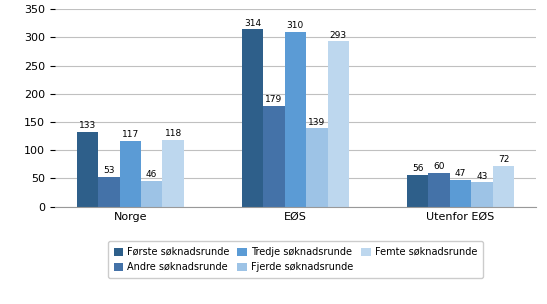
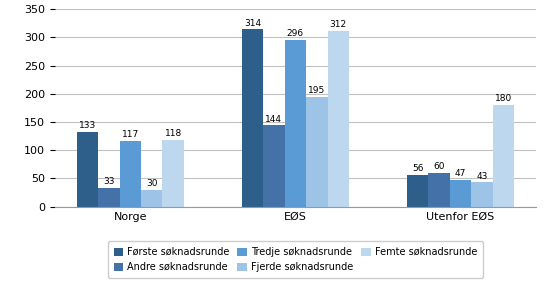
Andre søknadsrunde/Norge: 53 -> 33
Fjerde søknadsrunde/Norge: 46 -> 30
Andre søknadsrunde/EØS: 179 -> 144
Tredje søknadsrunde/EØS: 310 -> 296
Fjerde søknadsrunde/EØS: 139 -> 195
Femte søknadsrunde/EØS: 293 -> 312
Femte søknadsrunde/Utenfor EØS: 72 -> 180
